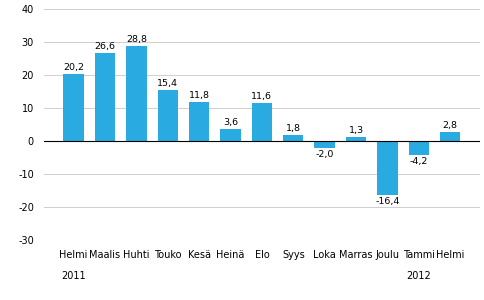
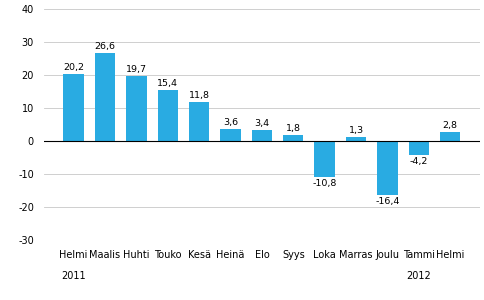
Huhti: 28,8 -> 19,7
Elo: 11,6 -> 3,4
Loka: -2,0 -> -10,8
